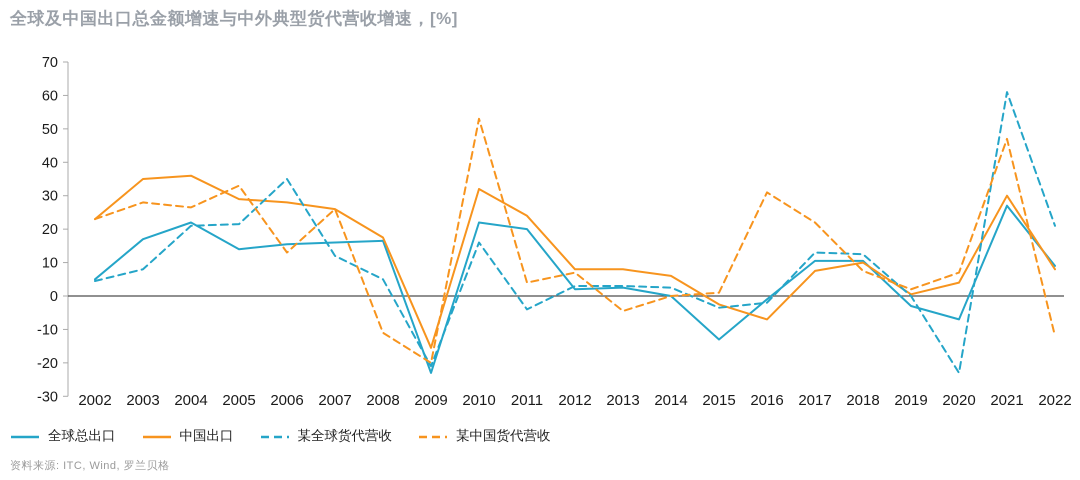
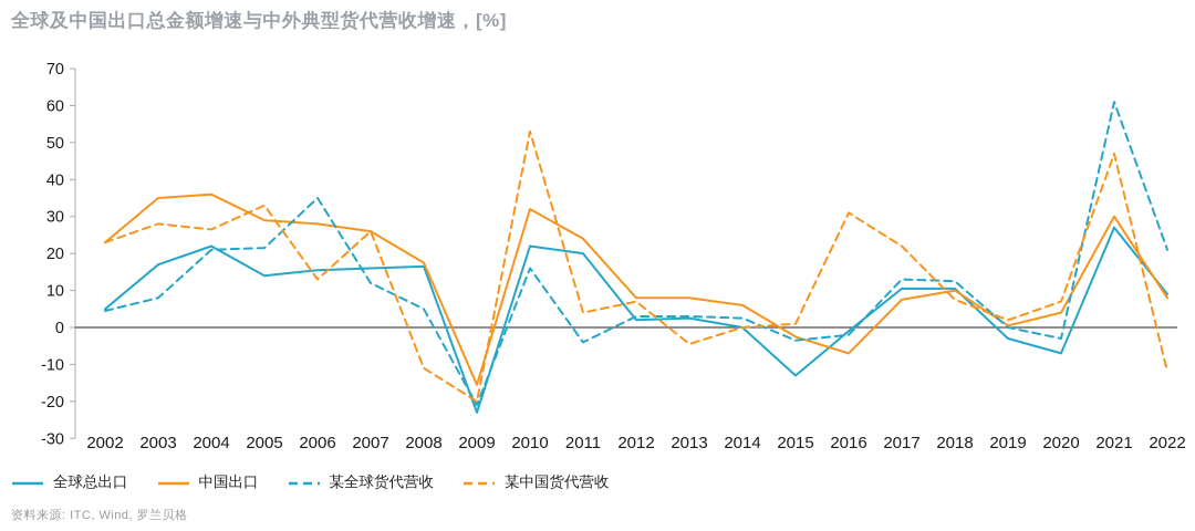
某全球货代营收/2020: -23 -> -3
